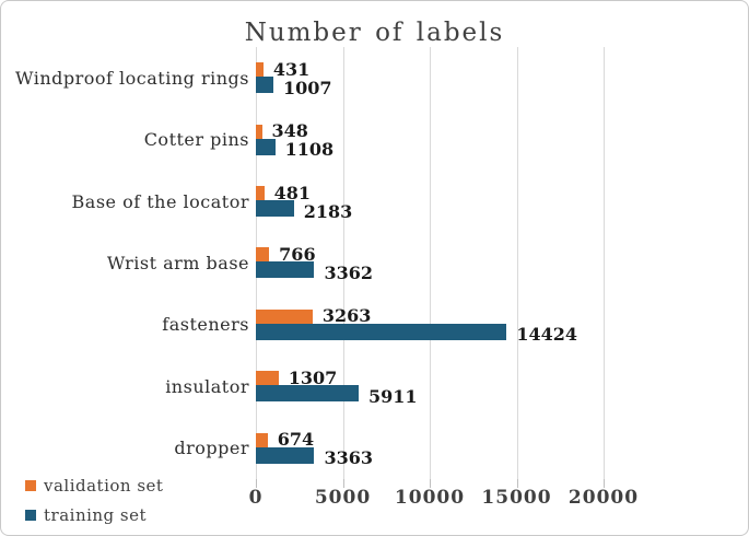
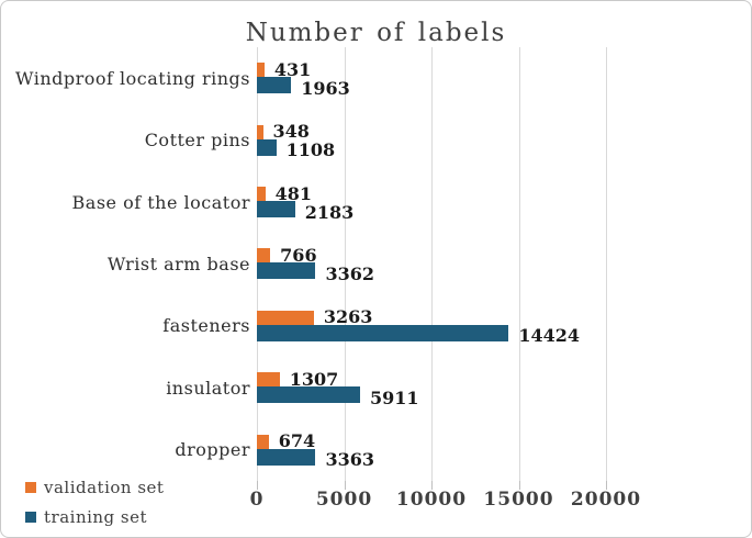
training set/Windproof locating rings: 1007 -> 1963
